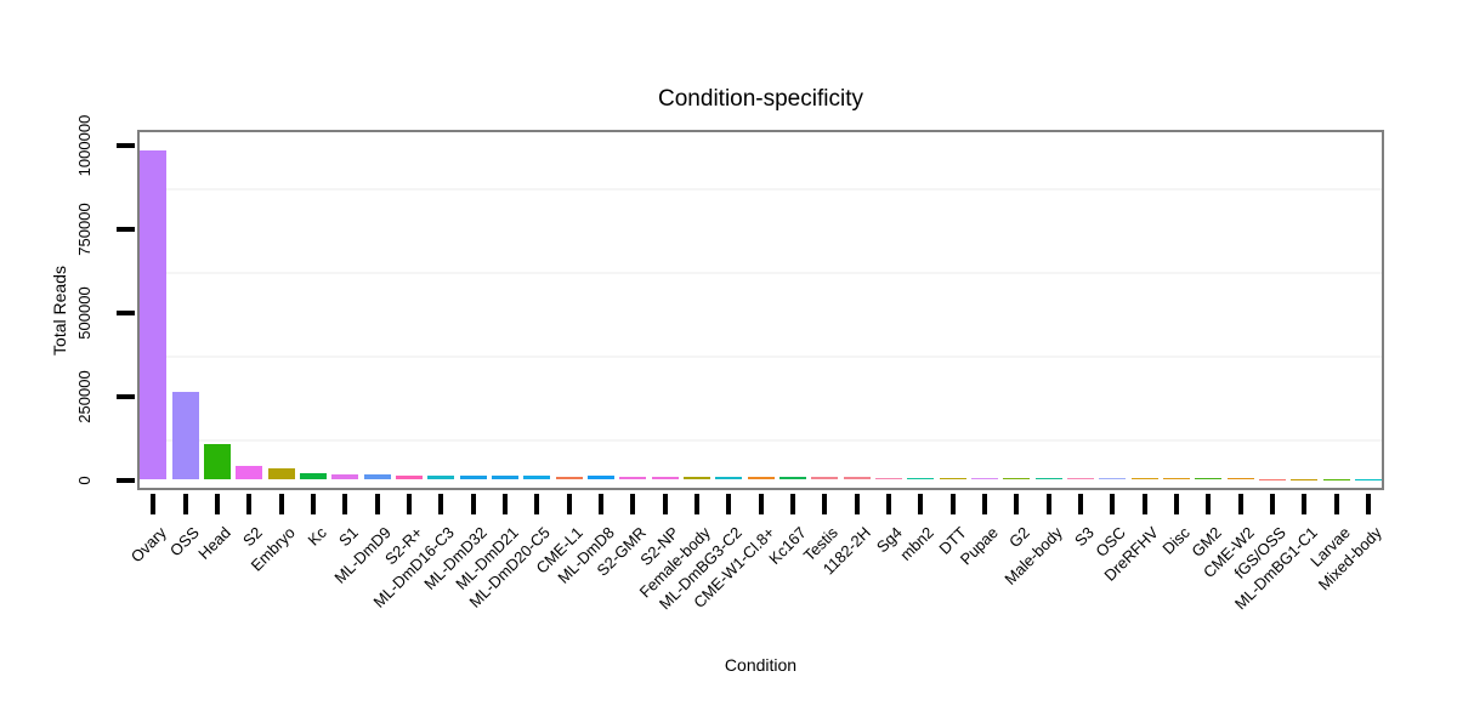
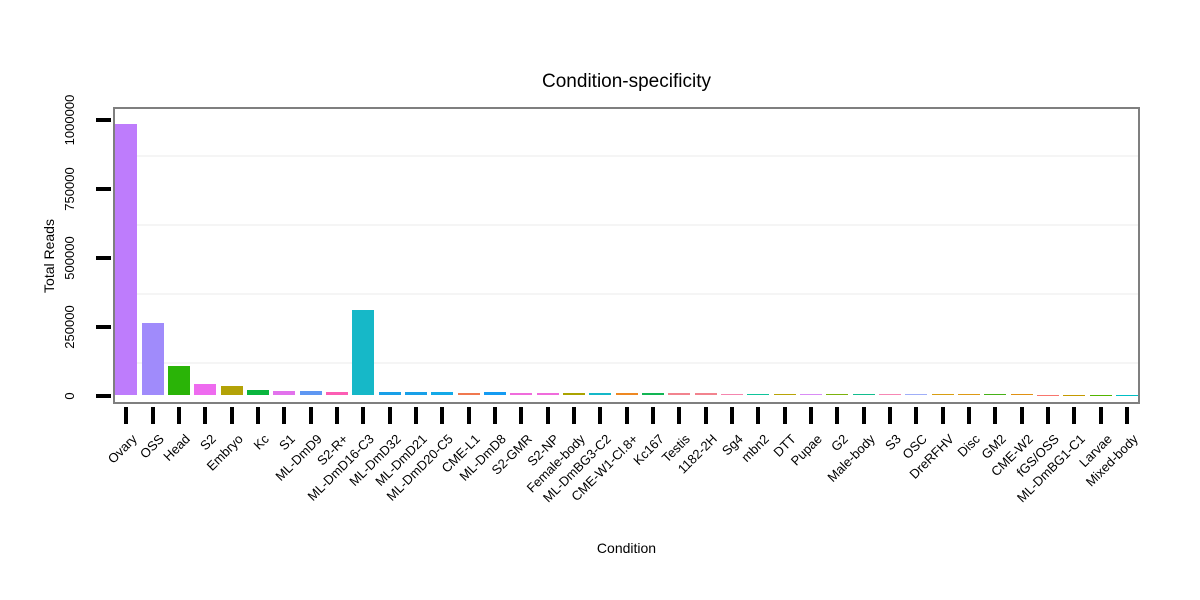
ML-DmD16-C3: 10000 -> 310000
